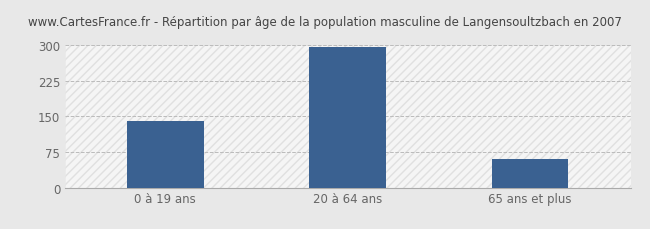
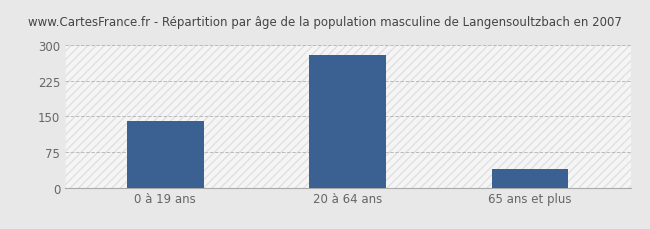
20 à 64 ans: 296 -> 280
65 ans et plus: 60 -> 40
